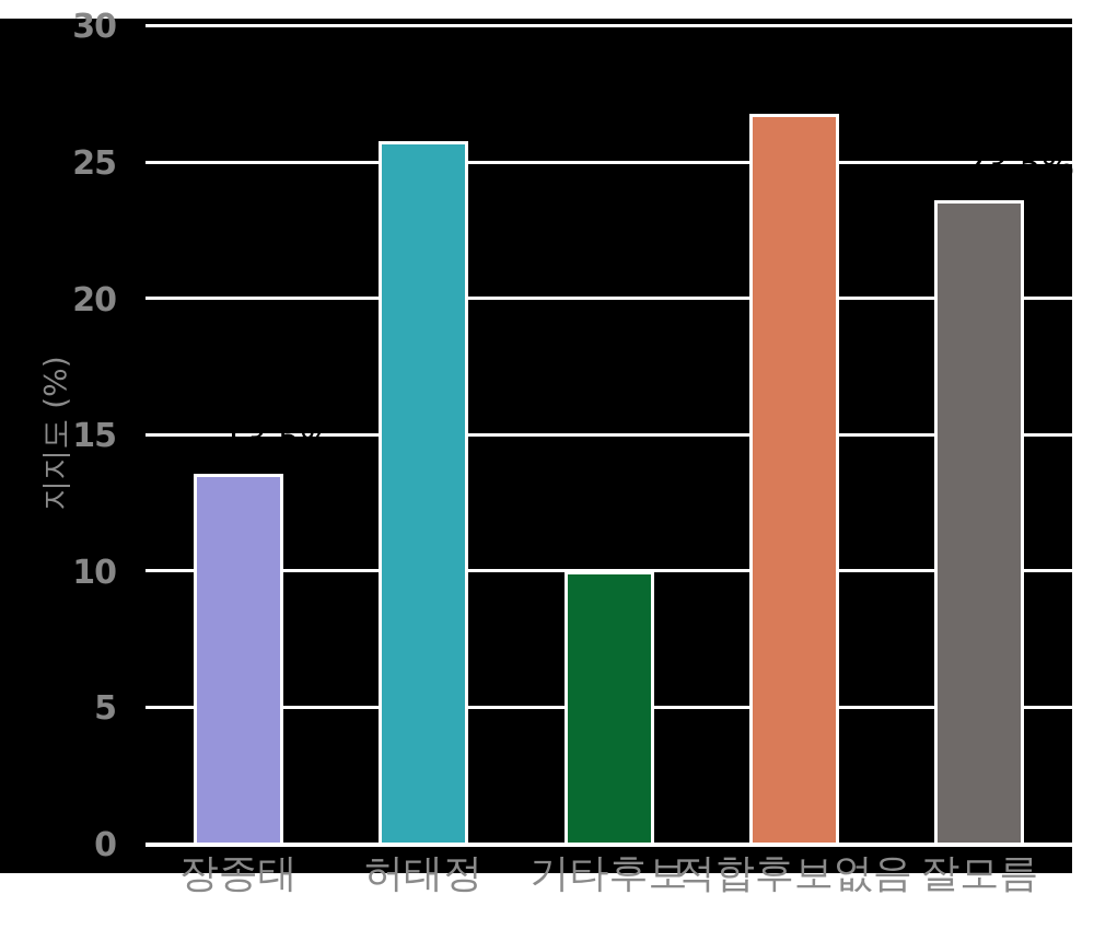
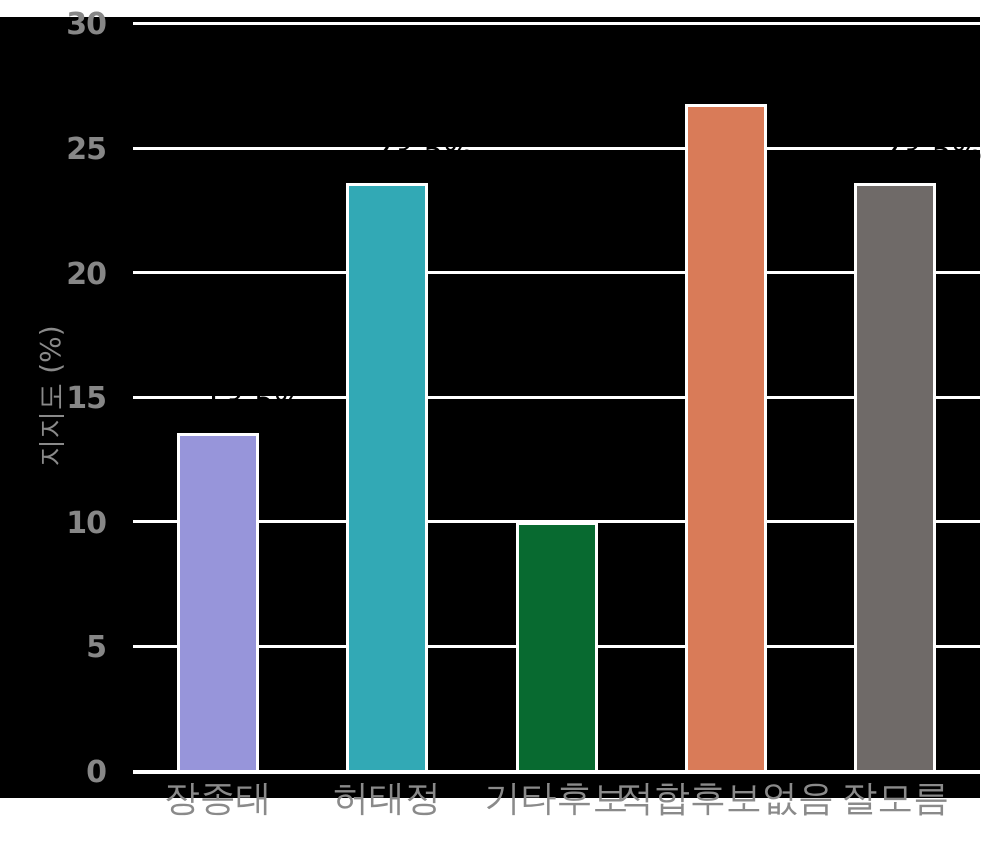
허태정: 25.7% -> 23.5%
